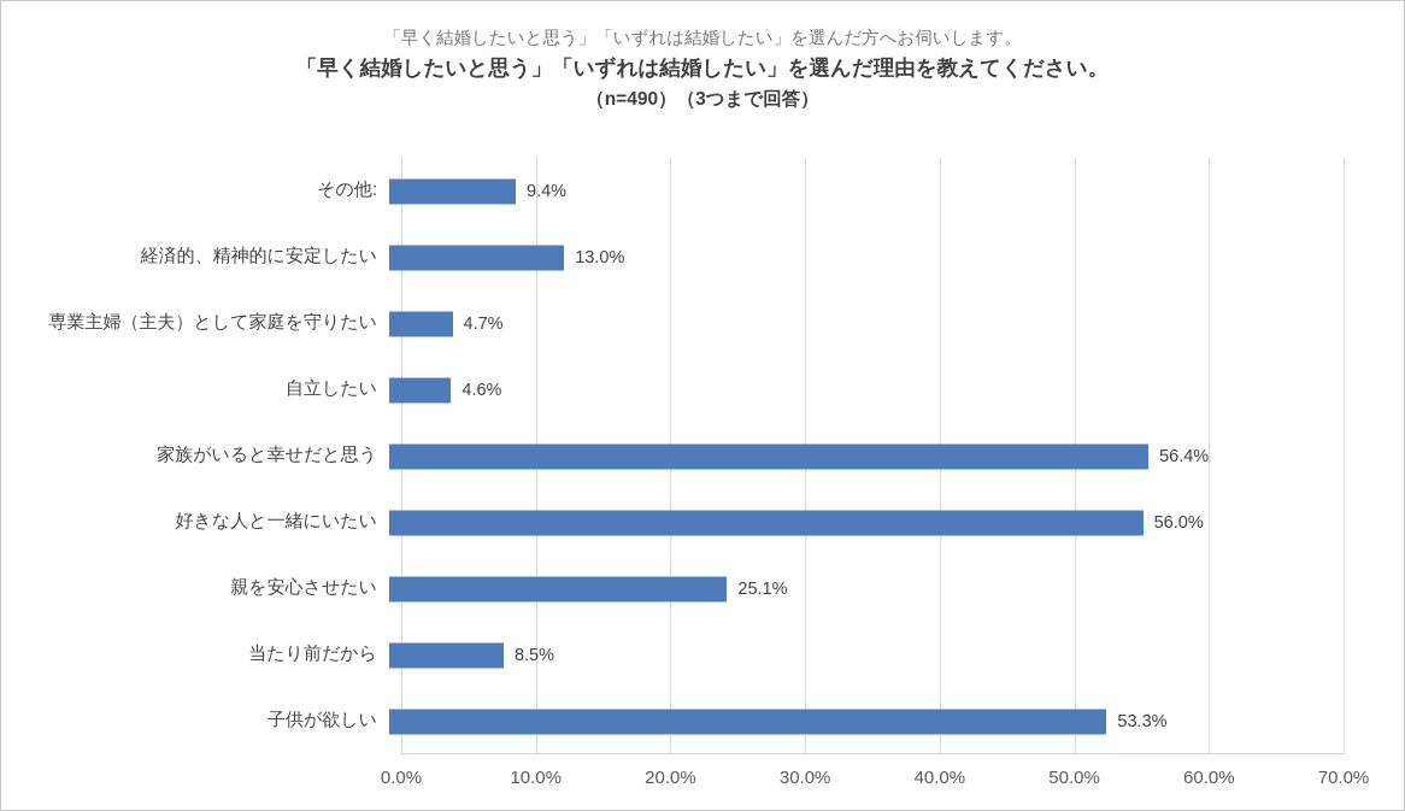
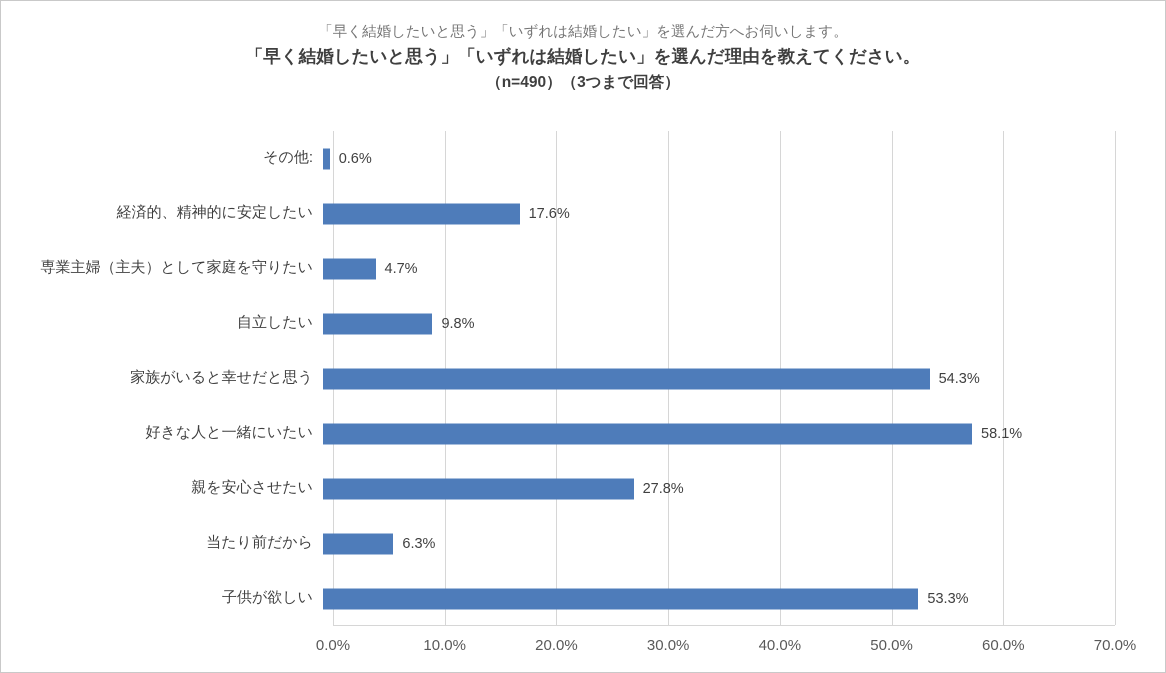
その他:: 9.4% -> 0.6%
経済的、精神的に安定したい: 13.0% -> 17.6%
自立したい: 4.6% -> 9.8%
家族がいると幸せだと思う: 56.4% -> 54.3%
好きな人と一緒にいたい: 56.0% -> 58.1%
親を安心させたい: 25.1% -> 27.8%
当たり前だから: 8.5% -> 6.3%
